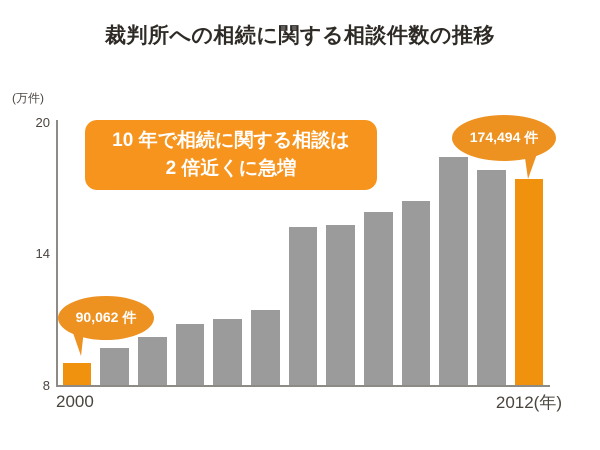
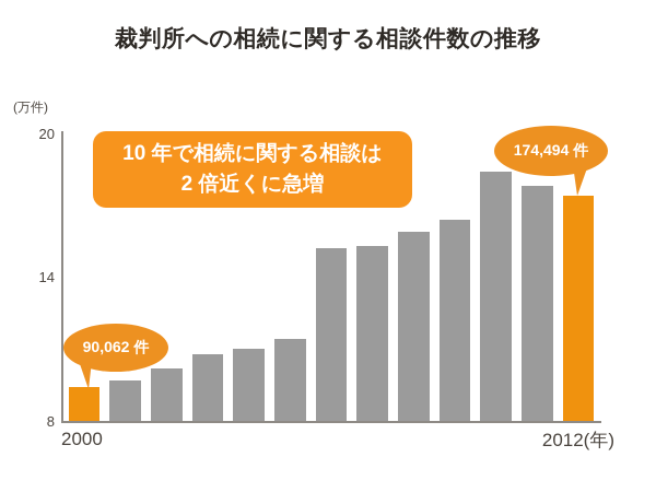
2000: 9.0 -> 9.4
